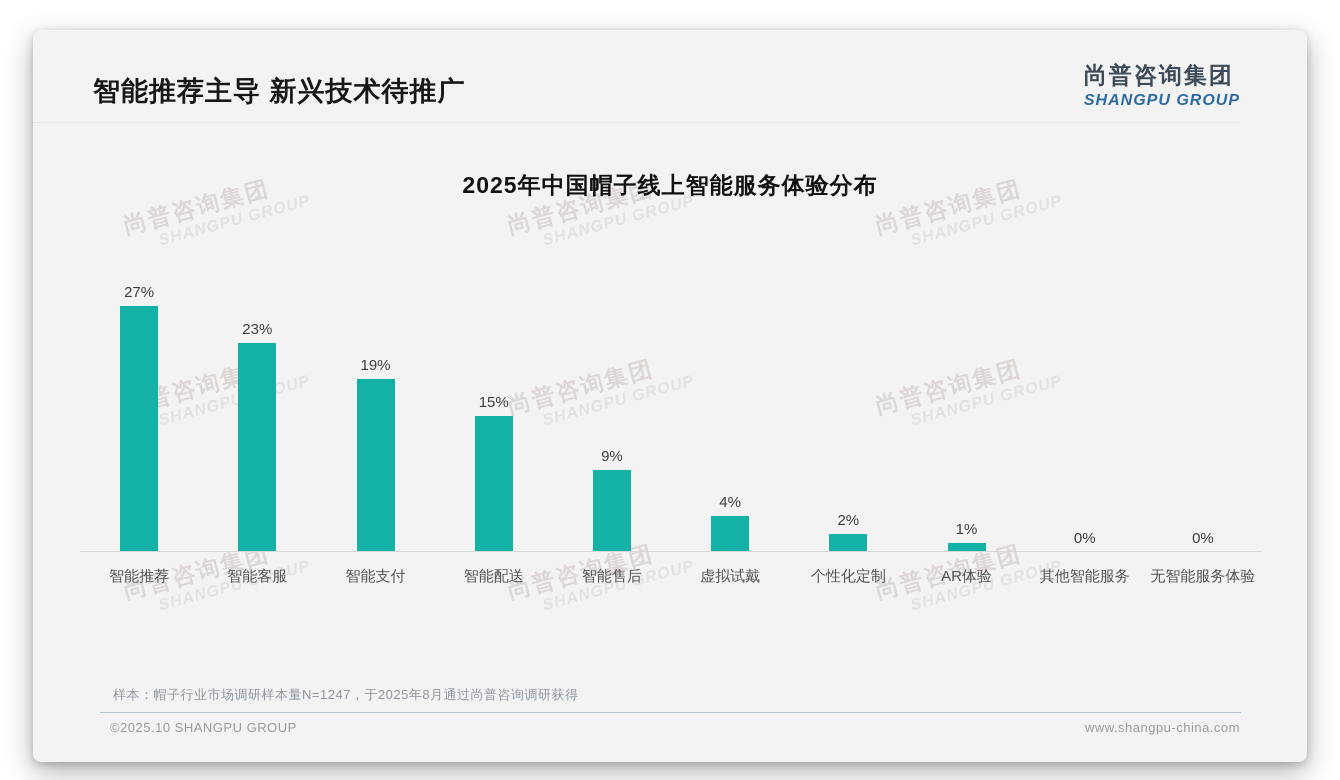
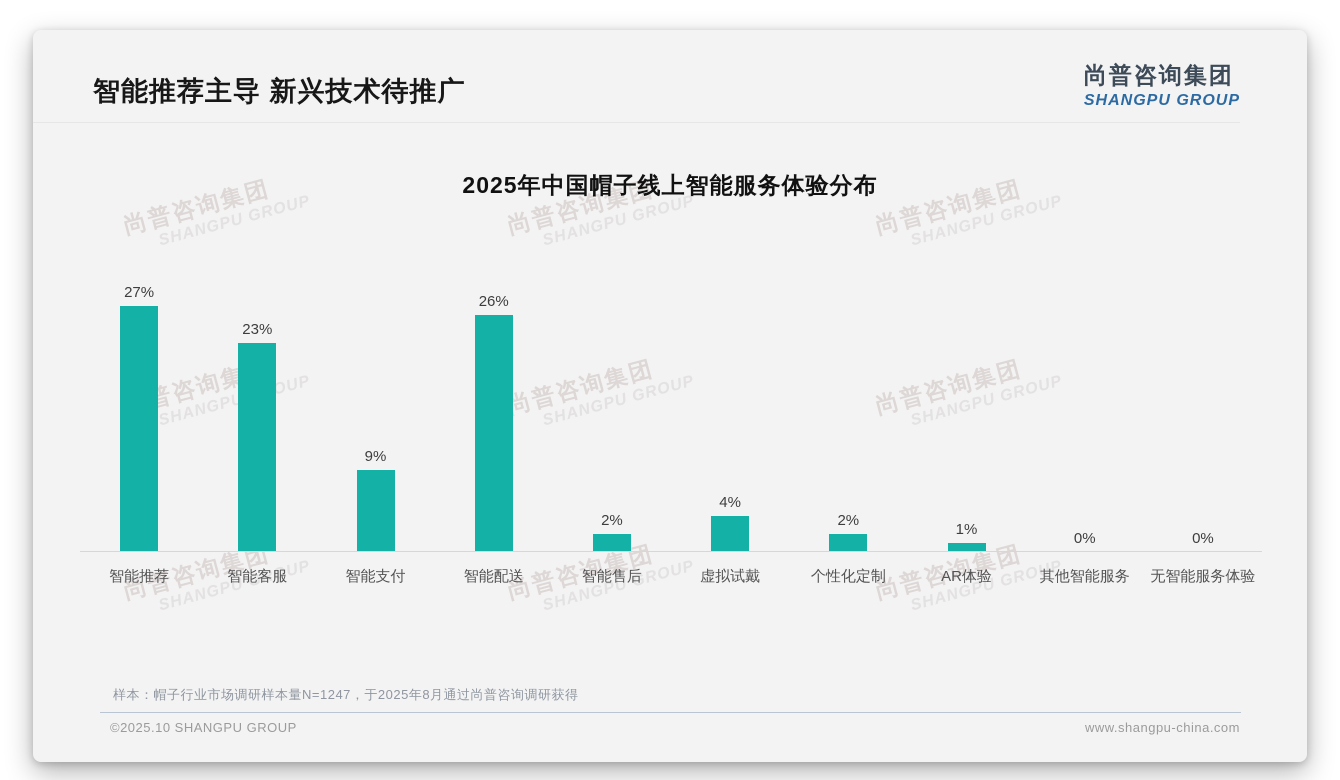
智能支付: 19% -> 9%
智能配送: 15% -> 26%
智能售后: 9% -> 2%
